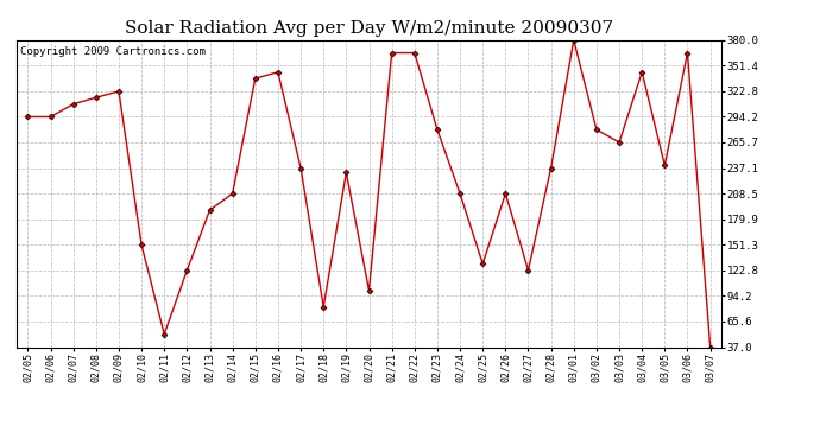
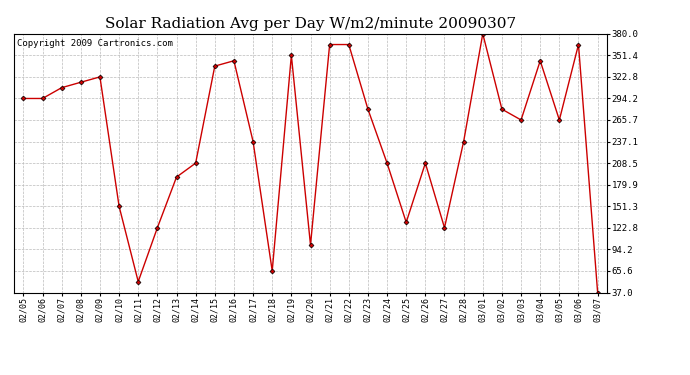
02/18: 82 -> 66
02/19: 232 -> 351
03/05: 240 -> 266
